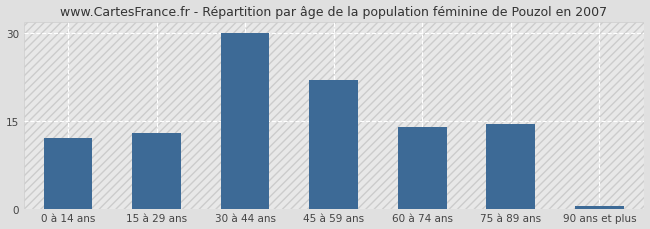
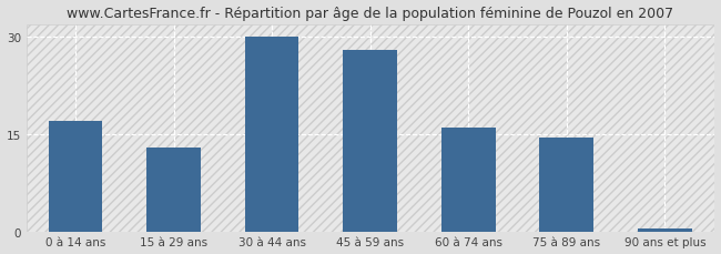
0 à 14 ans: 12.0 -> 17.0
45 à 59 ans: 22.0 -> 28.0
60 à 74 ans: 14.0 -> 16.0
